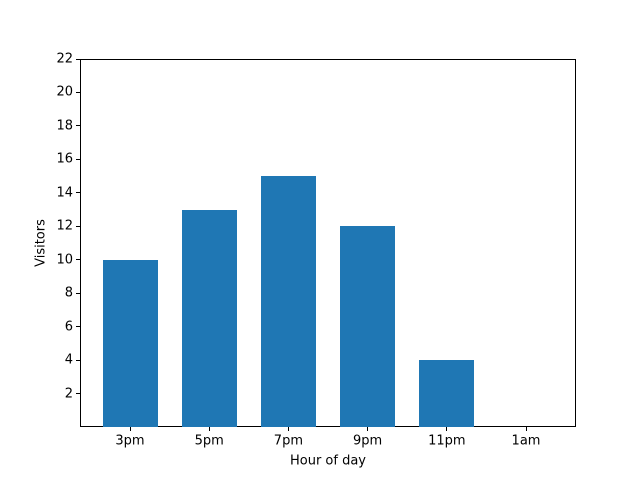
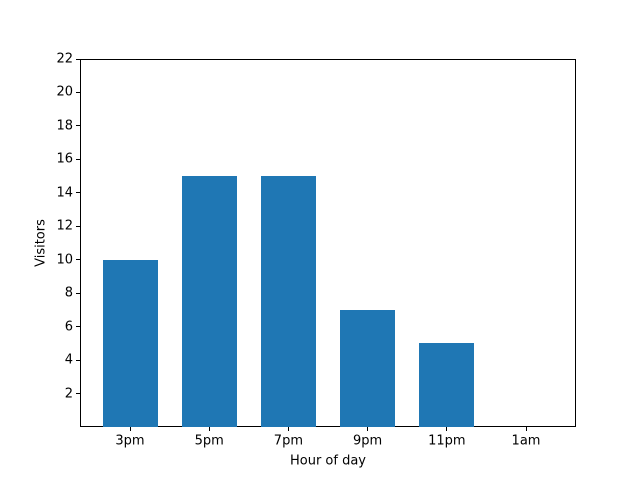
5pm: 13 -> 15
9pm: 12 -> 7
11pm: 4 -> 5
